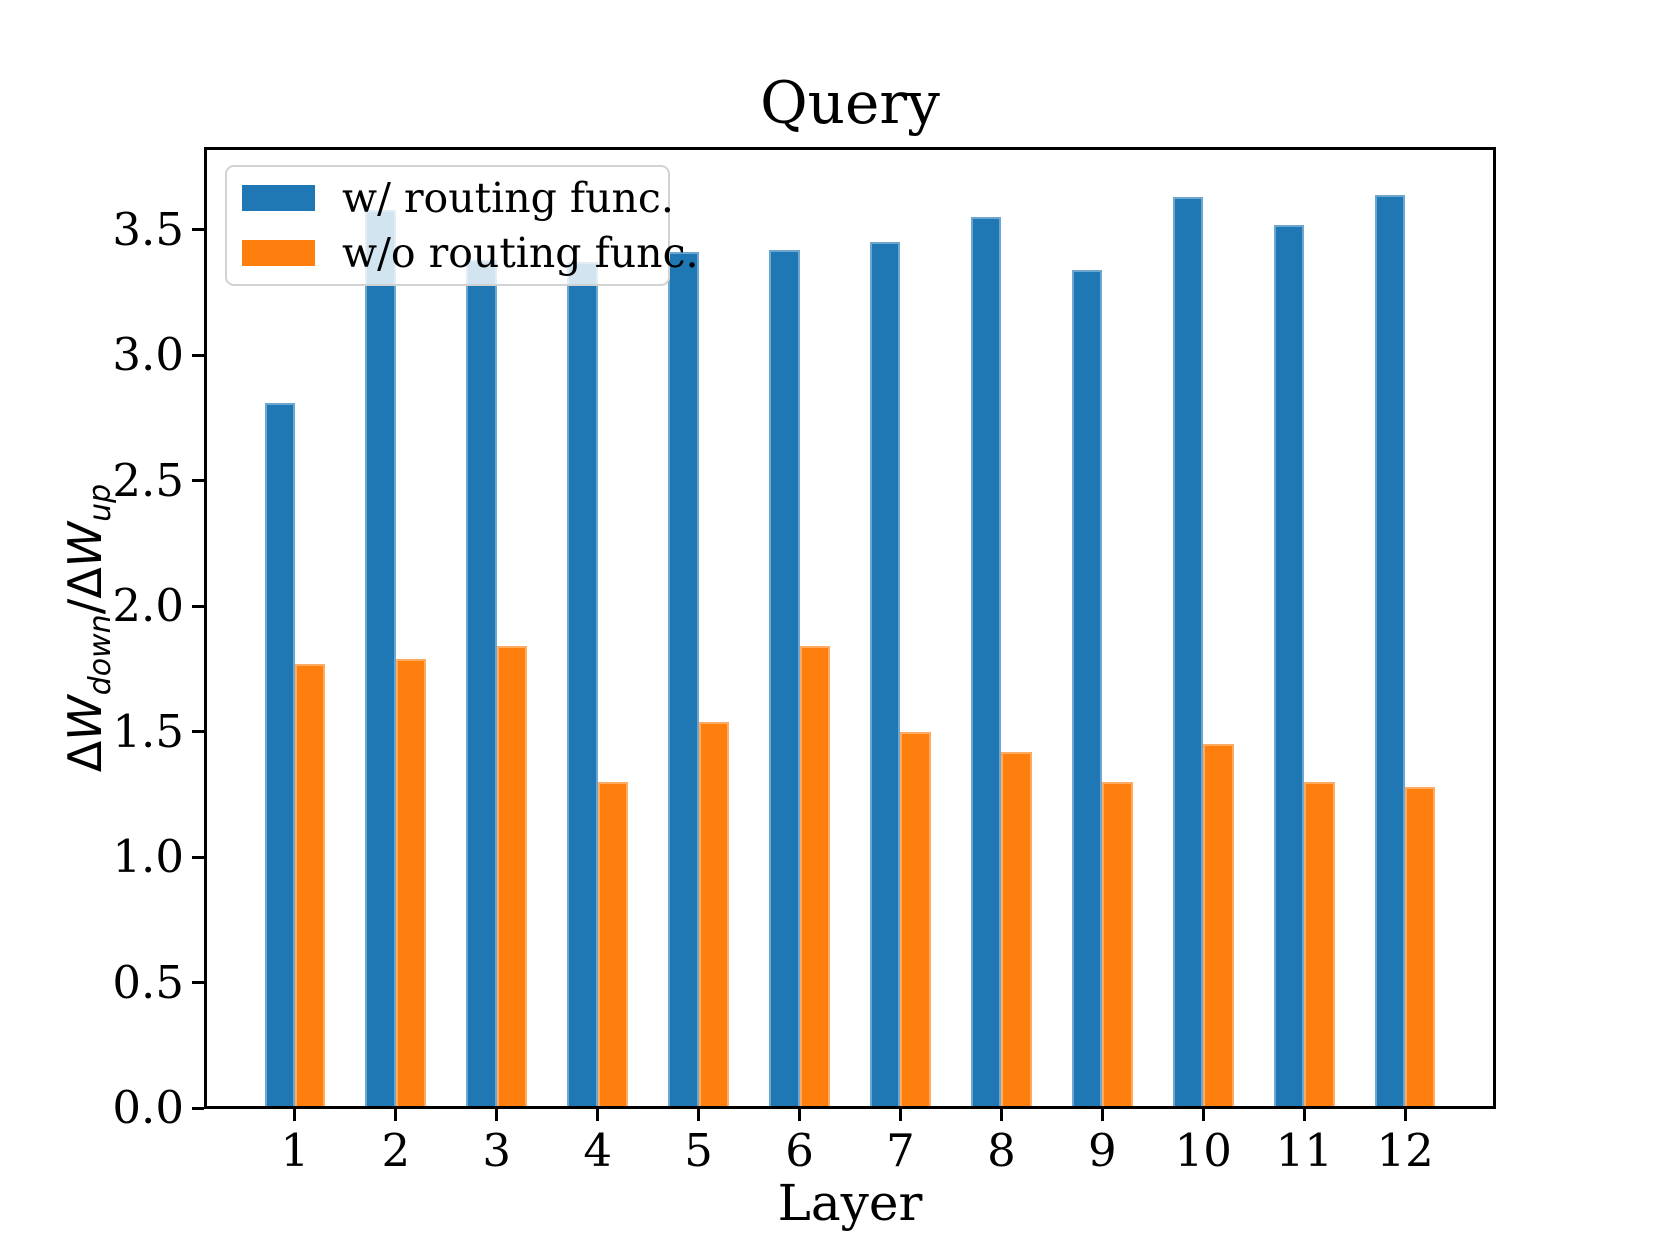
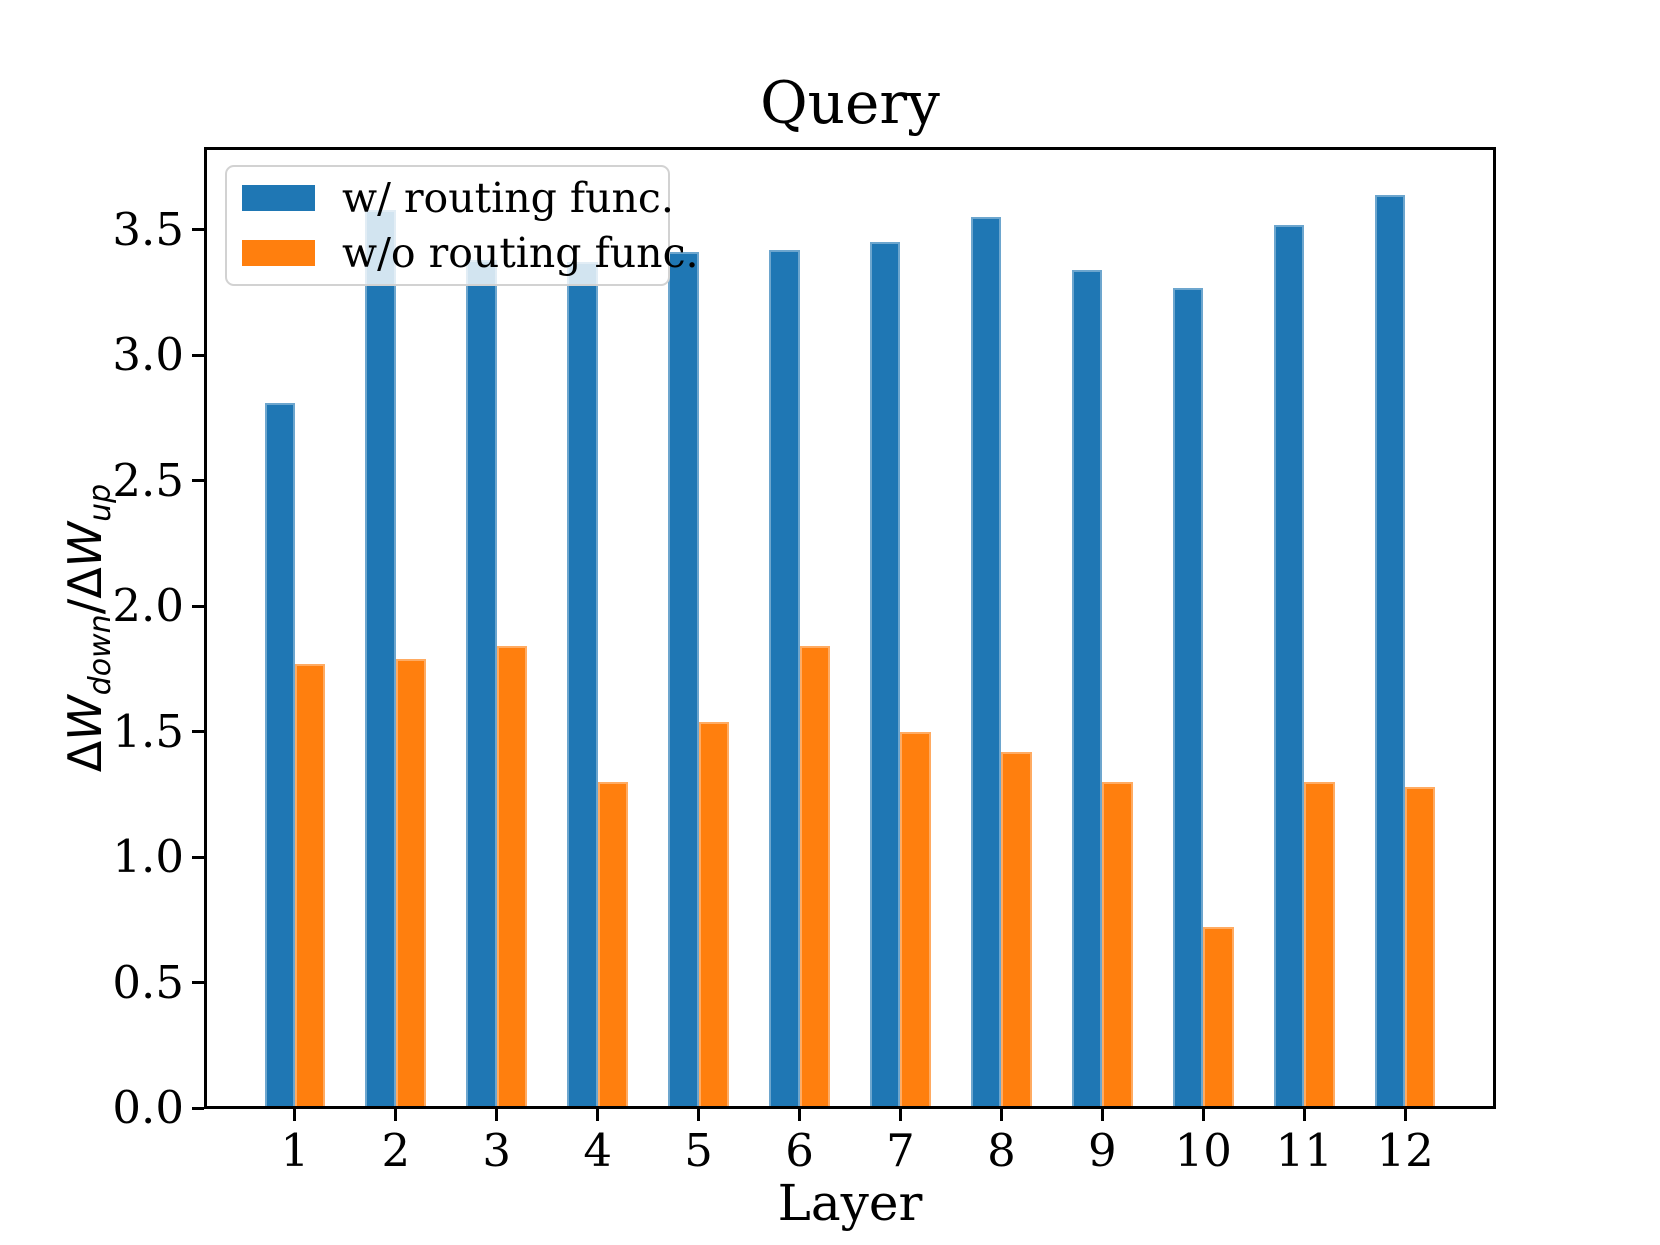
w/ routing func./10: 3.63 -> 3.27
w/o routing func./10: 1.45 -> 0.72
